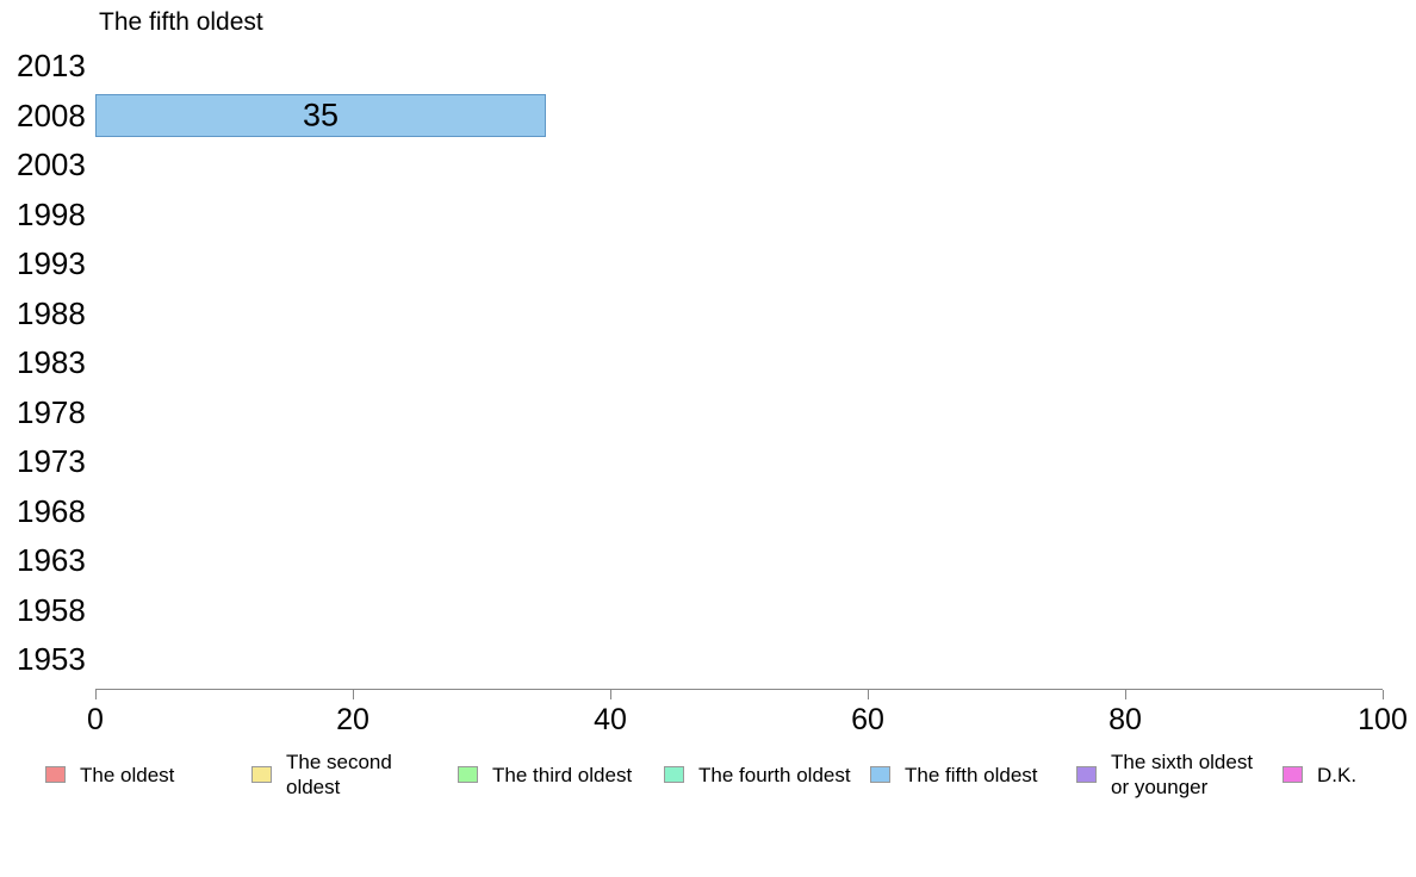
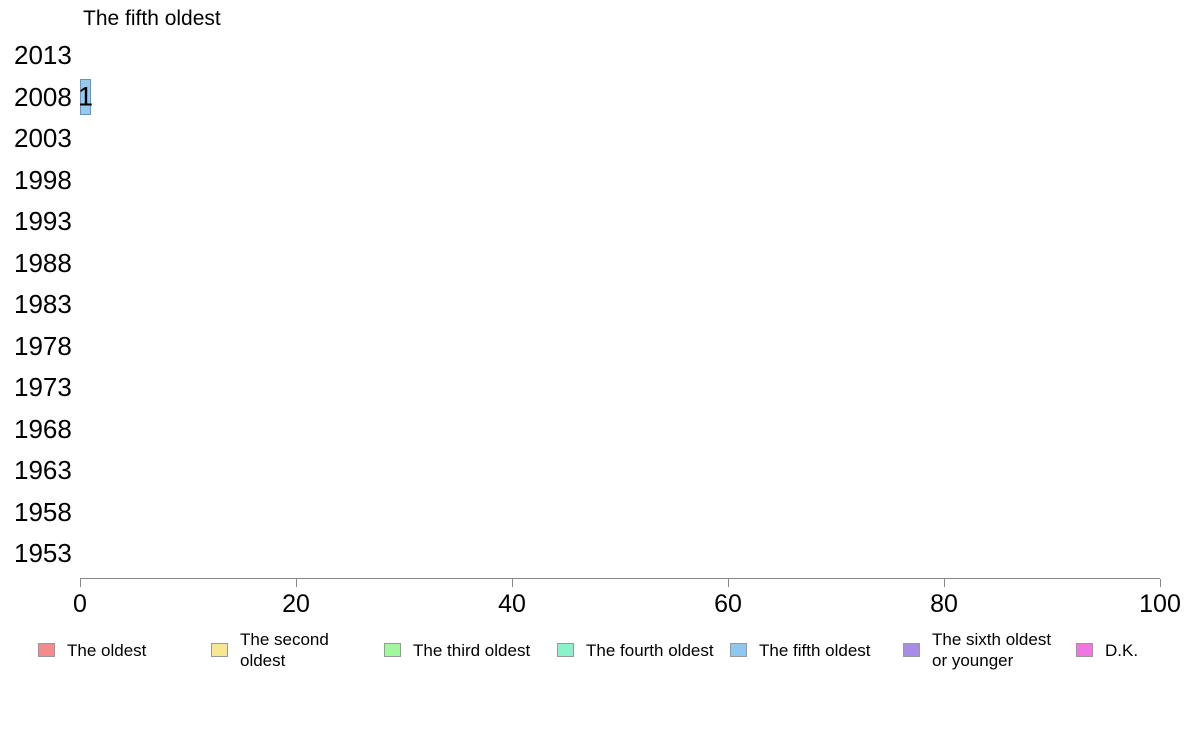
2008: 35 -> 1
